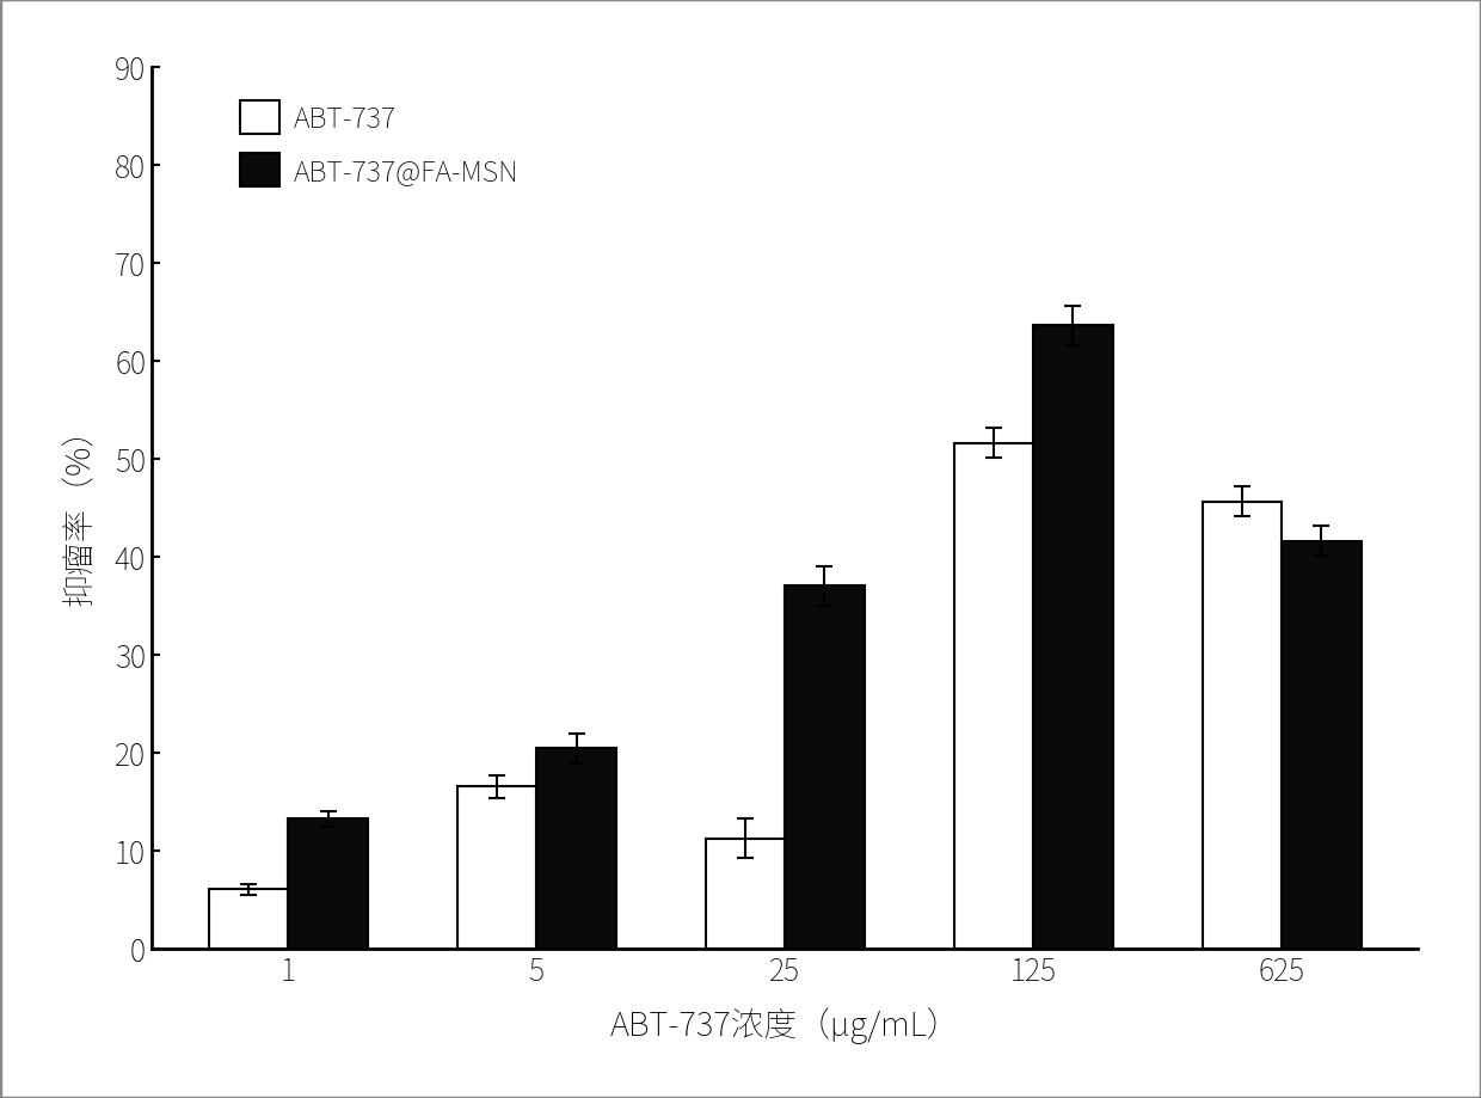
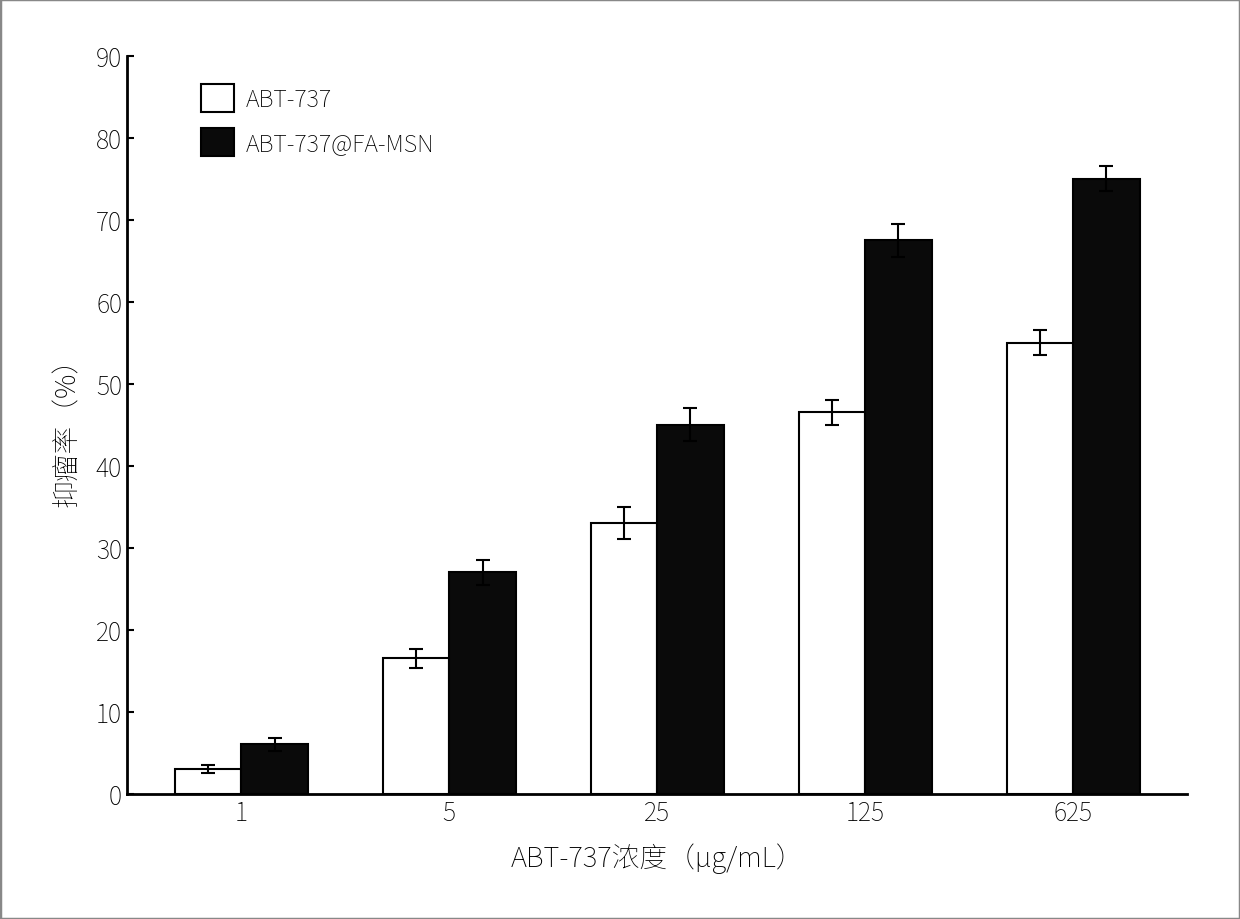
ABT-737/1: 6.0 -> 3.0
ABT-737@FA-MSN/1: 13.2 -> 6.0
ABT-737@FA-MSN/5: 20.4 -> 27.0
ABT-737/25: 11.2 -> 33.0
ABT-737@FA-MSN/25: 37.0 -> 45.0
ABT-737/125: 51.6 -> 46.5
ABT-737@FA-MSN/125: 63.6 -> 67.5
ABT-737/625: 45.6 -> 55.0
ABT-737@FA-MSN/625: 41.6 -> 75.0
